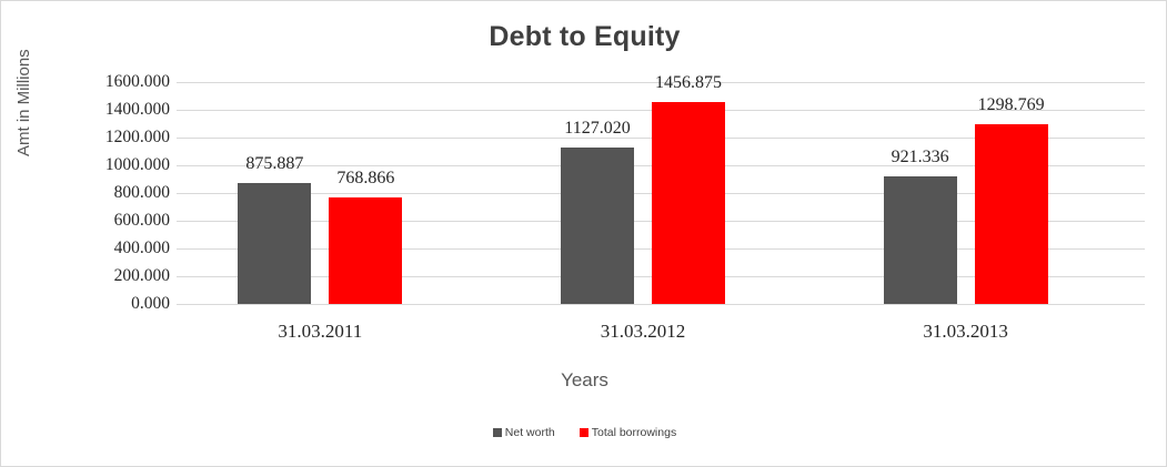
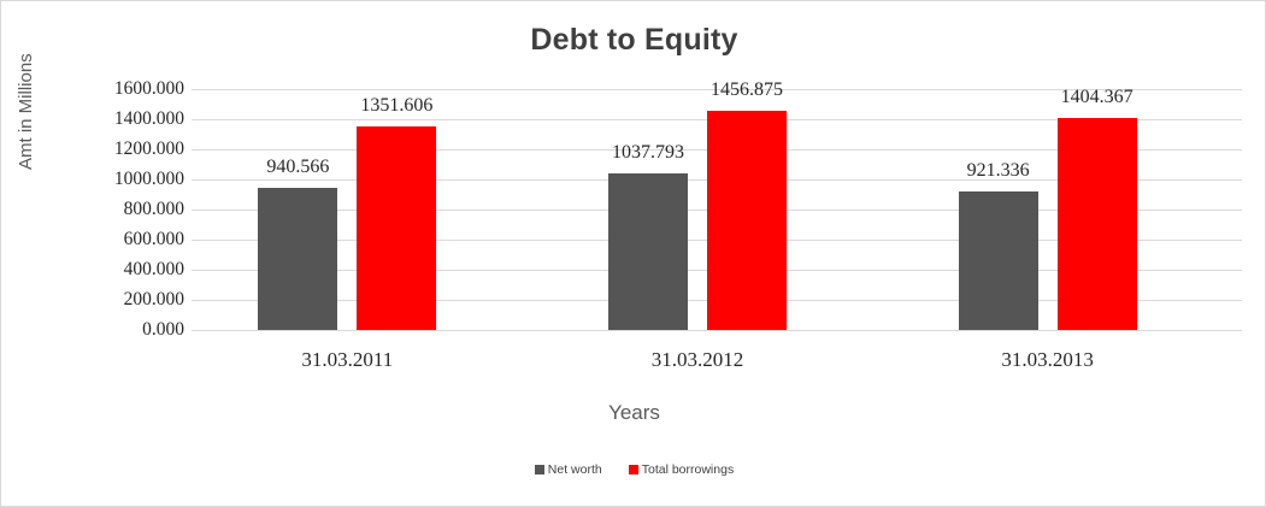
Net worth/31.03.2011: 875.887 -> 940.566
Total borrowings/31.03.2011: 768.866 -> 1351.606
Net worth/31.03.2012: 1127.020 -> 1037.793
Total borrowings/31.03.2013: 1298.769 -> 1404.367
